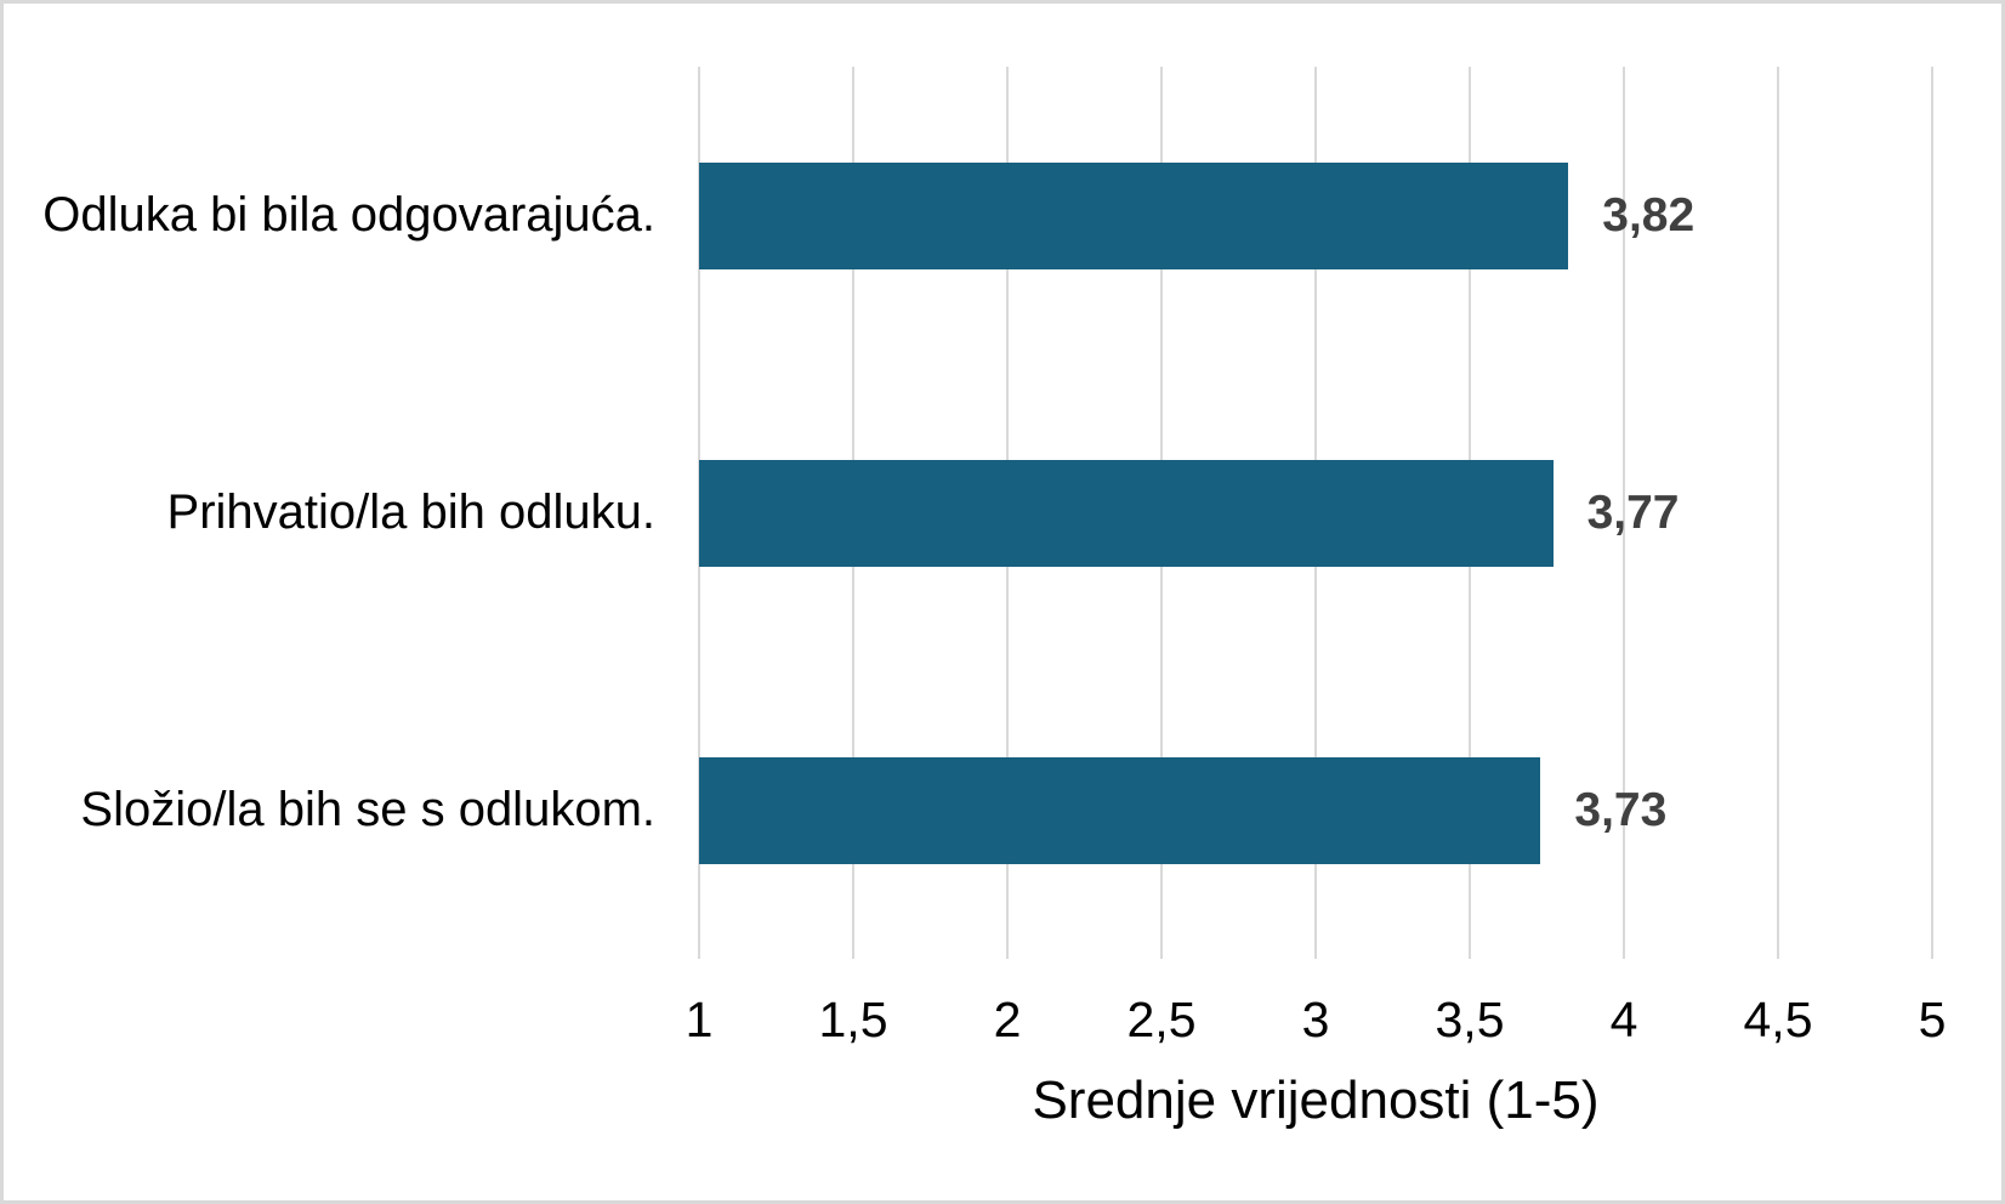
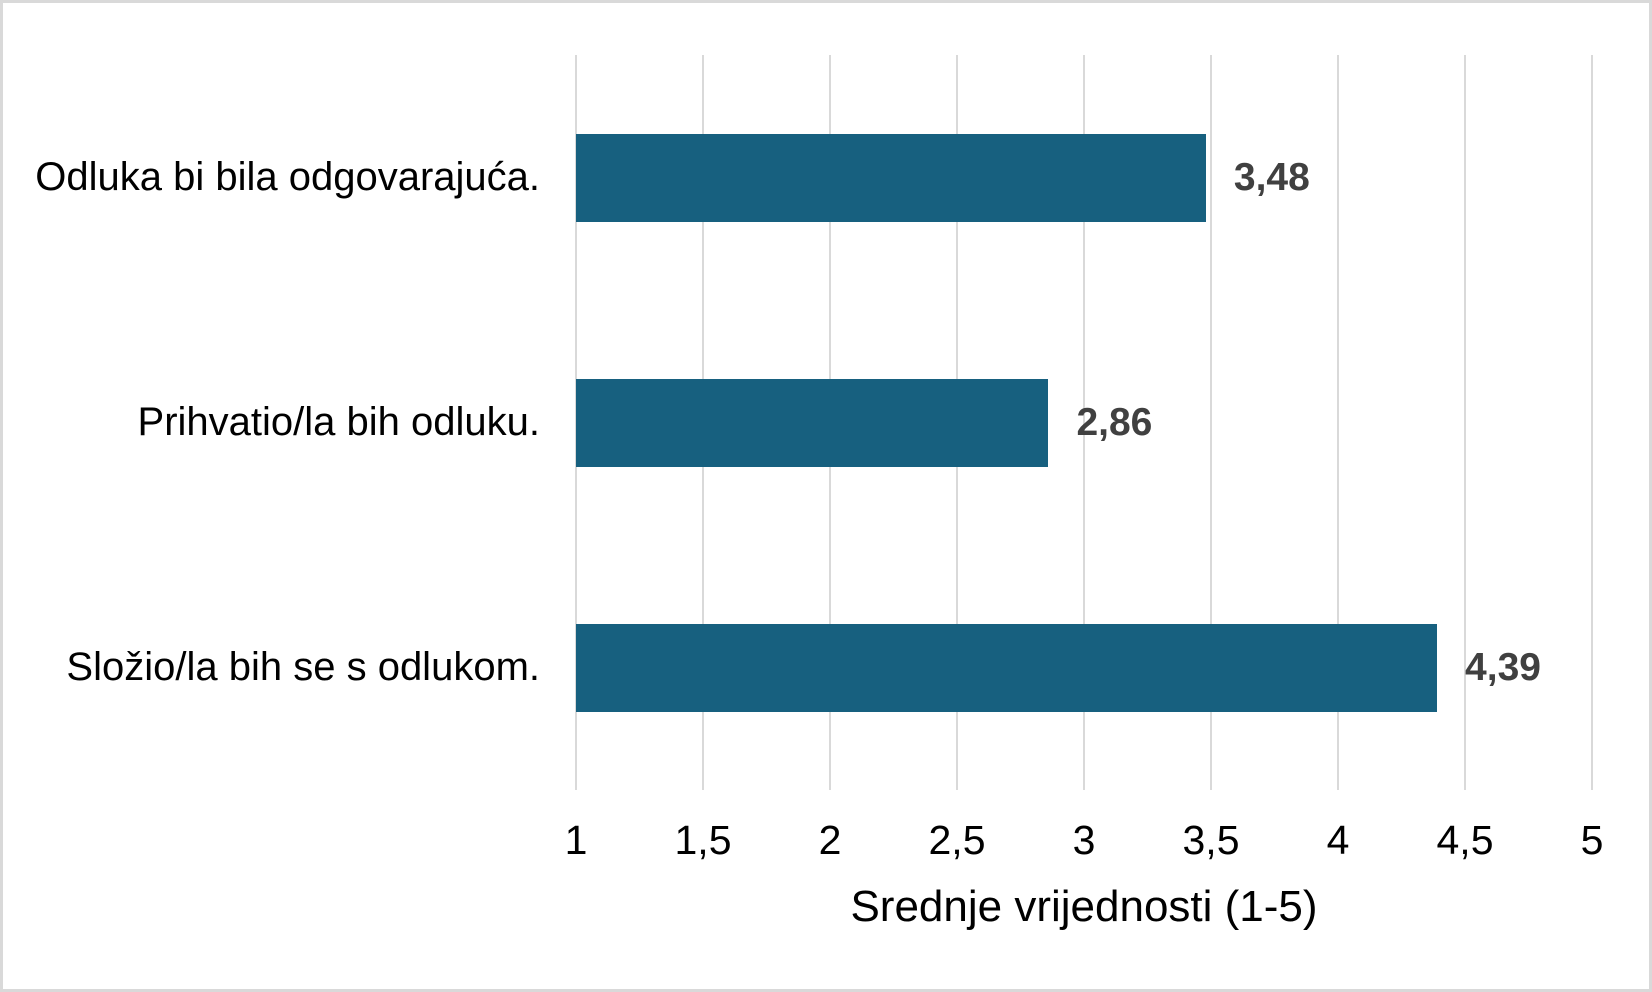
Odluka bi bila odgovarajuća.: 3,82 -> 3,48
Prihvatio/la bih odluku.: 3,77 -> 2,86
Složio/la bih se s odlukom.: 3,73 -> 4,39
